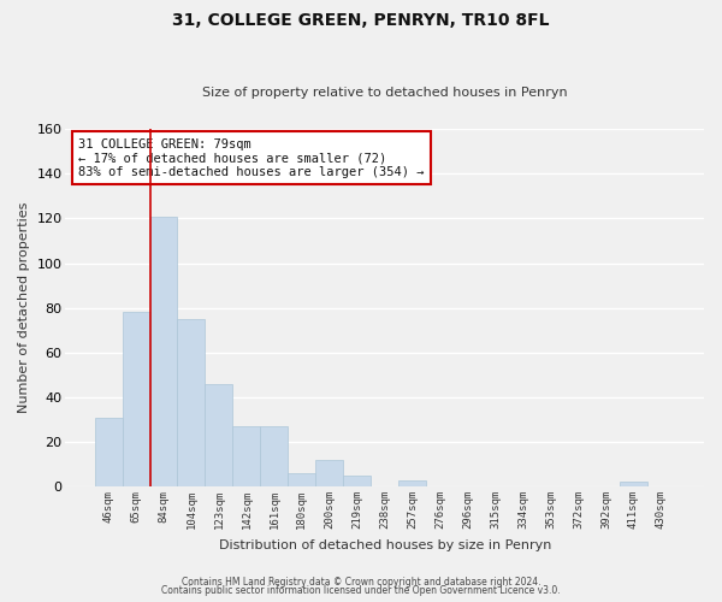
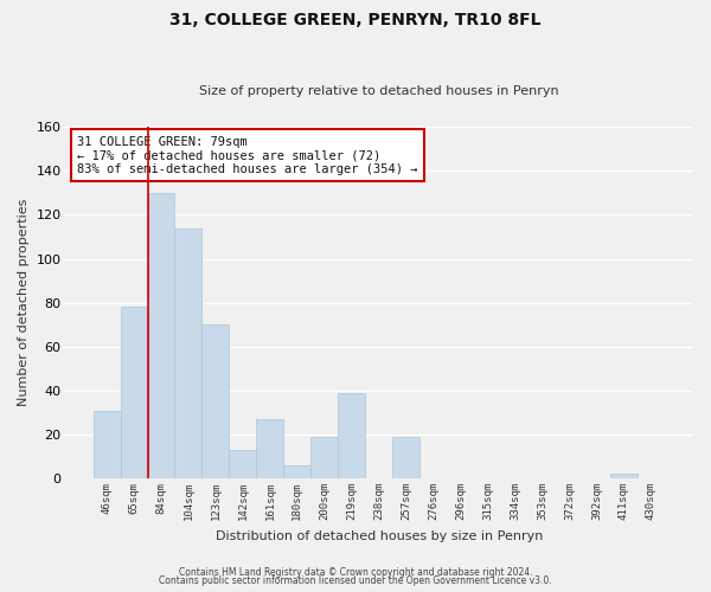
84sqm: 121 -> 130
104sqm: 75 -> 114
123sqm: 46 -> 70
142sqm: 27 -> 13
200sqm: 12 -> 19
219sqm: 5 -> 39
257sqm: 3 -> 19
